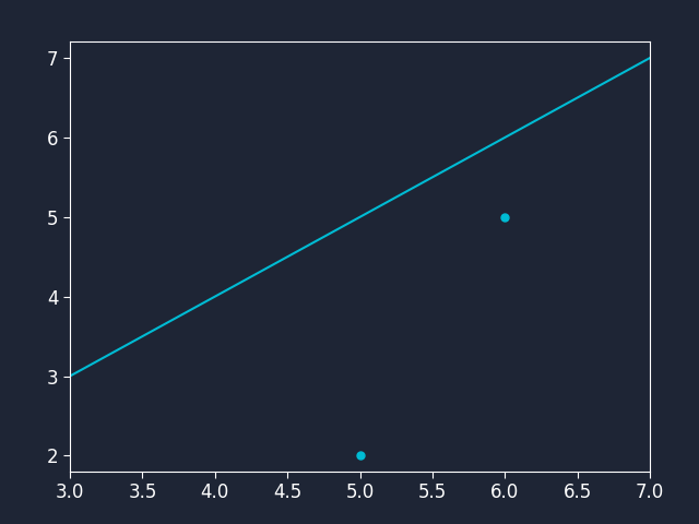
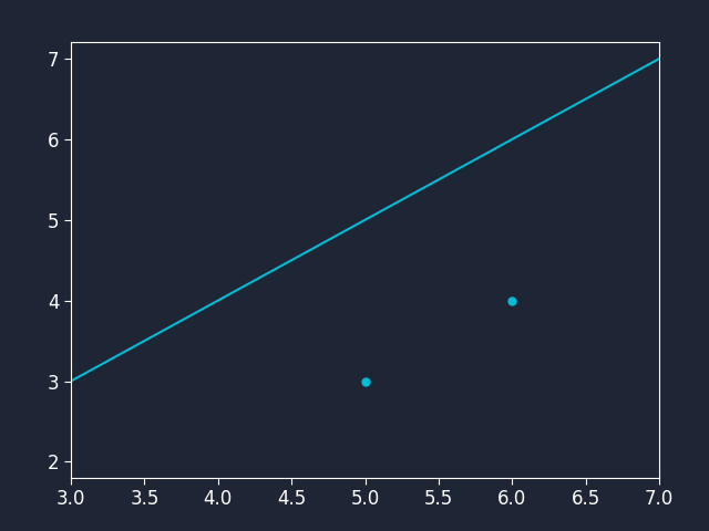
5.0: 2 -> 3
6.0: 5 -> 4
